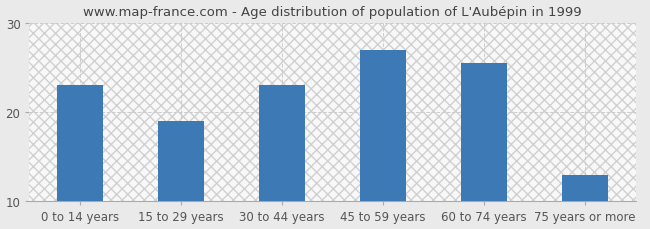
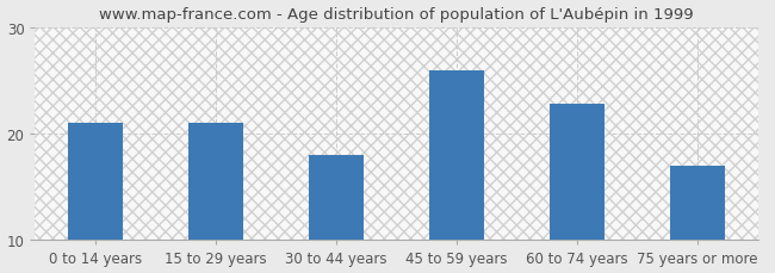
0 to 14 years: 23.0 -> 21.0
15 to 29 years: 19.0 -> 21.0
30 to 44 years: 23.0 -> 18.0
45 to 59 years: 27.0 -> 26.0
60 to 74 years: 25.5 -> 22.8
75 years or more: 13.0 -> 17.0
